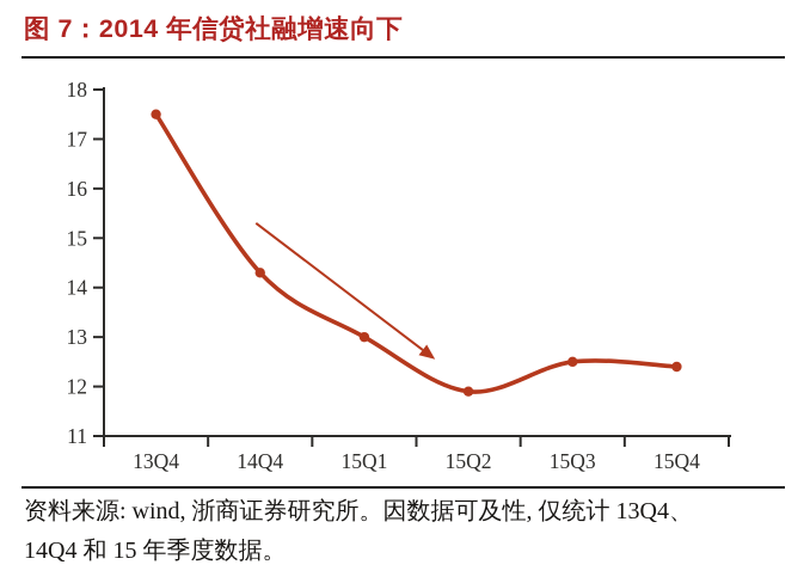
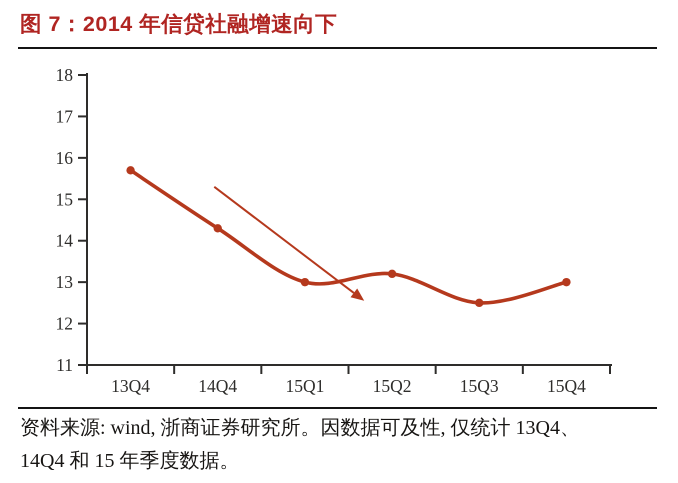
13Q4: 17.5 -> 15.7
15Q2: 11.9 -> 13.2
15Q4: 12.4 -> 13.0
